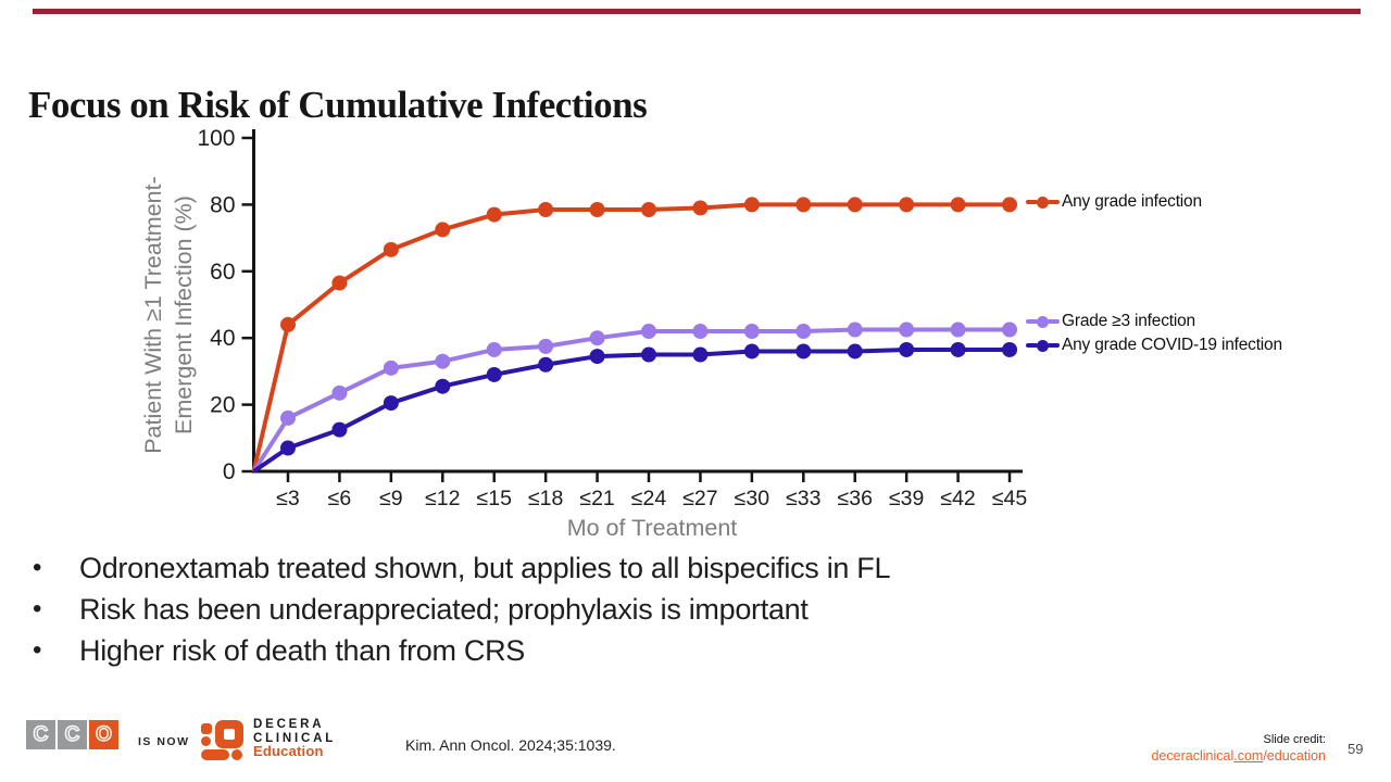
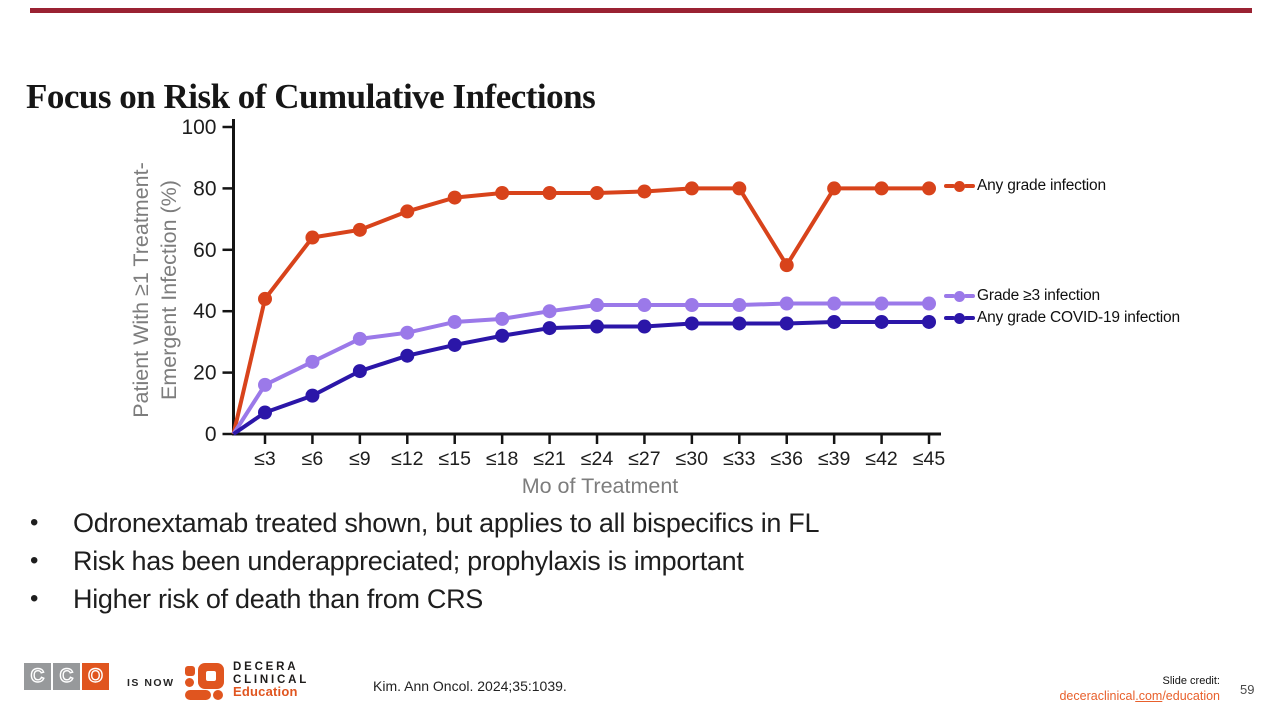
Any grade infection/≤6: 56 -> 64
Any grade infection/≤36: 80 -> 55
